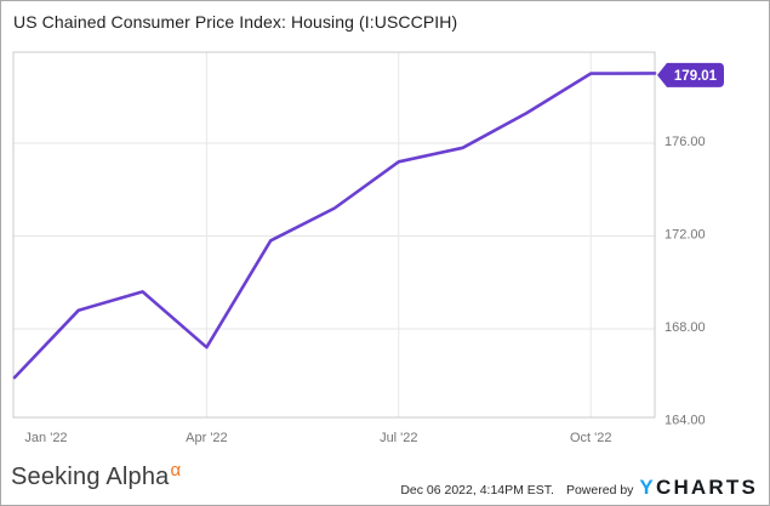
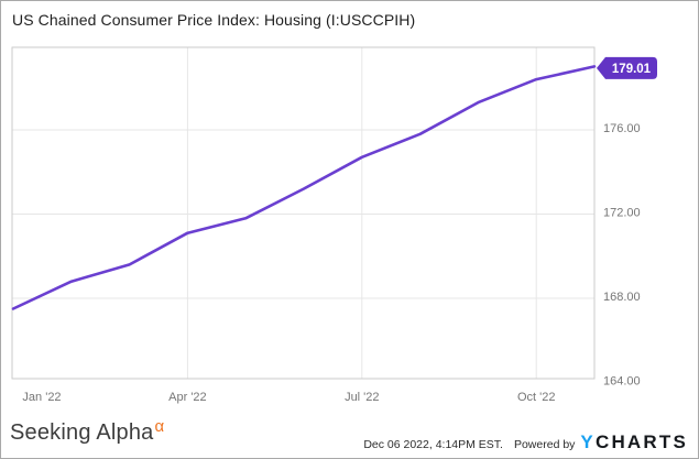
Jan '22: 165.9 -> 167.5
Apr '22: 167.2 -> 171.1
Jul '22: 175.2 -> 174.7
Oct '22: 179.0 -> 178.4
